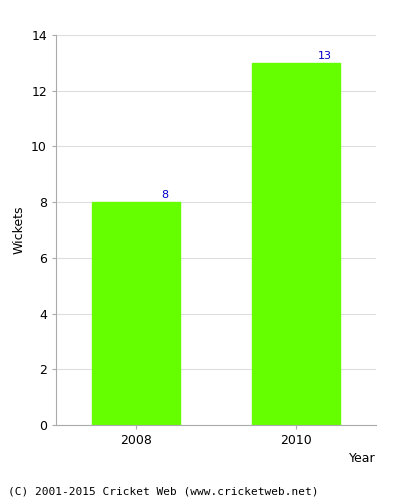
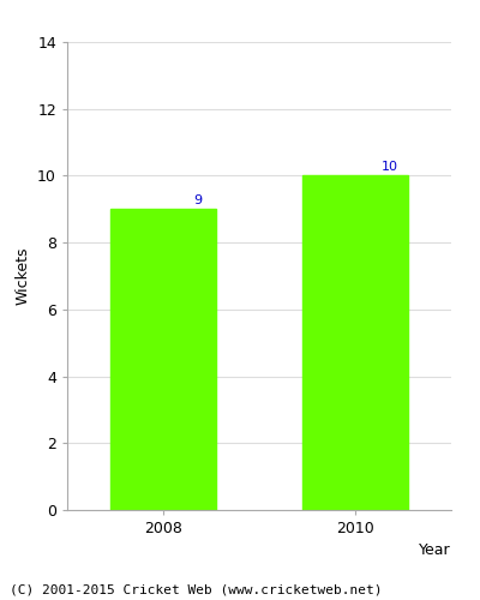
2008: 8 -> 9
2010: 13 -> 10
